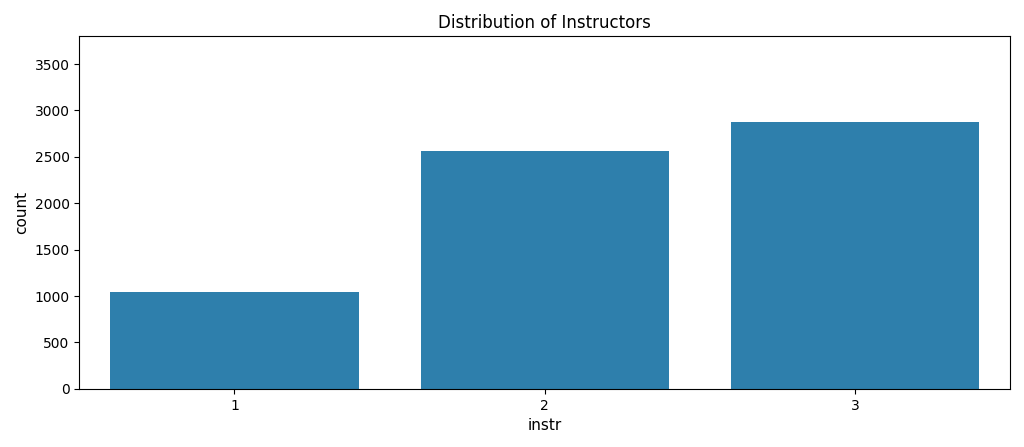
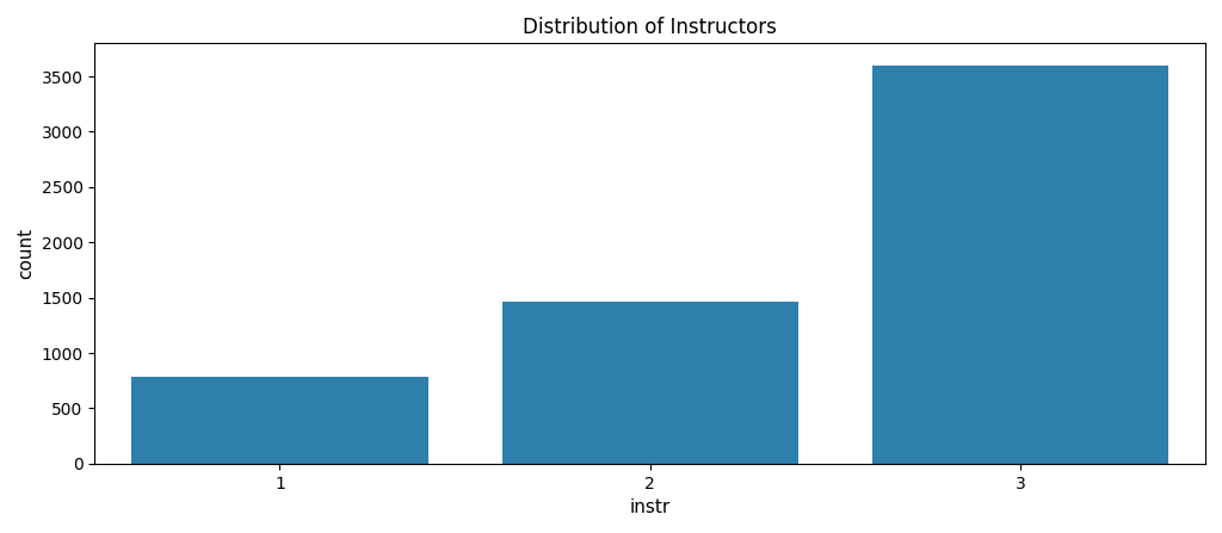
1: 1040 -> 790
2: 2560 -> 1460
3: 2880 -> 3600
